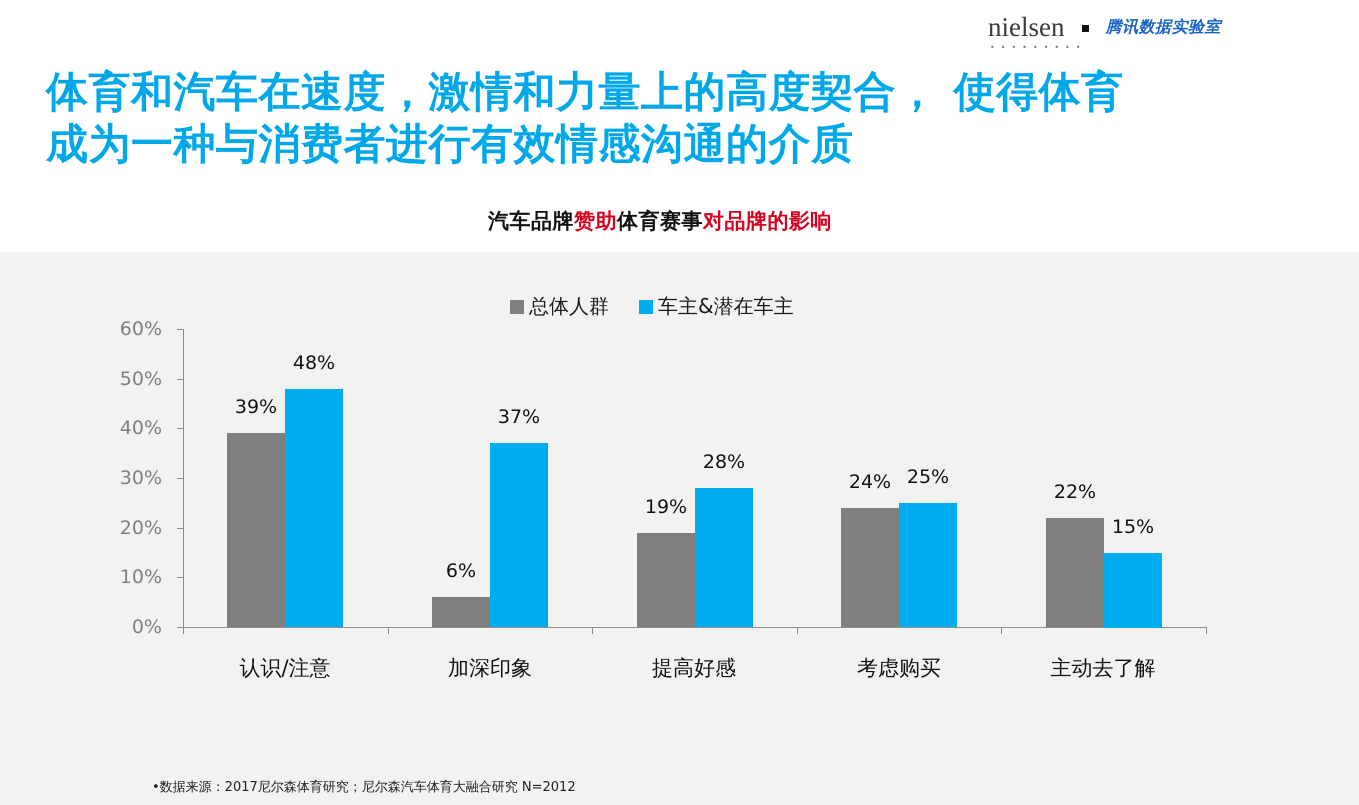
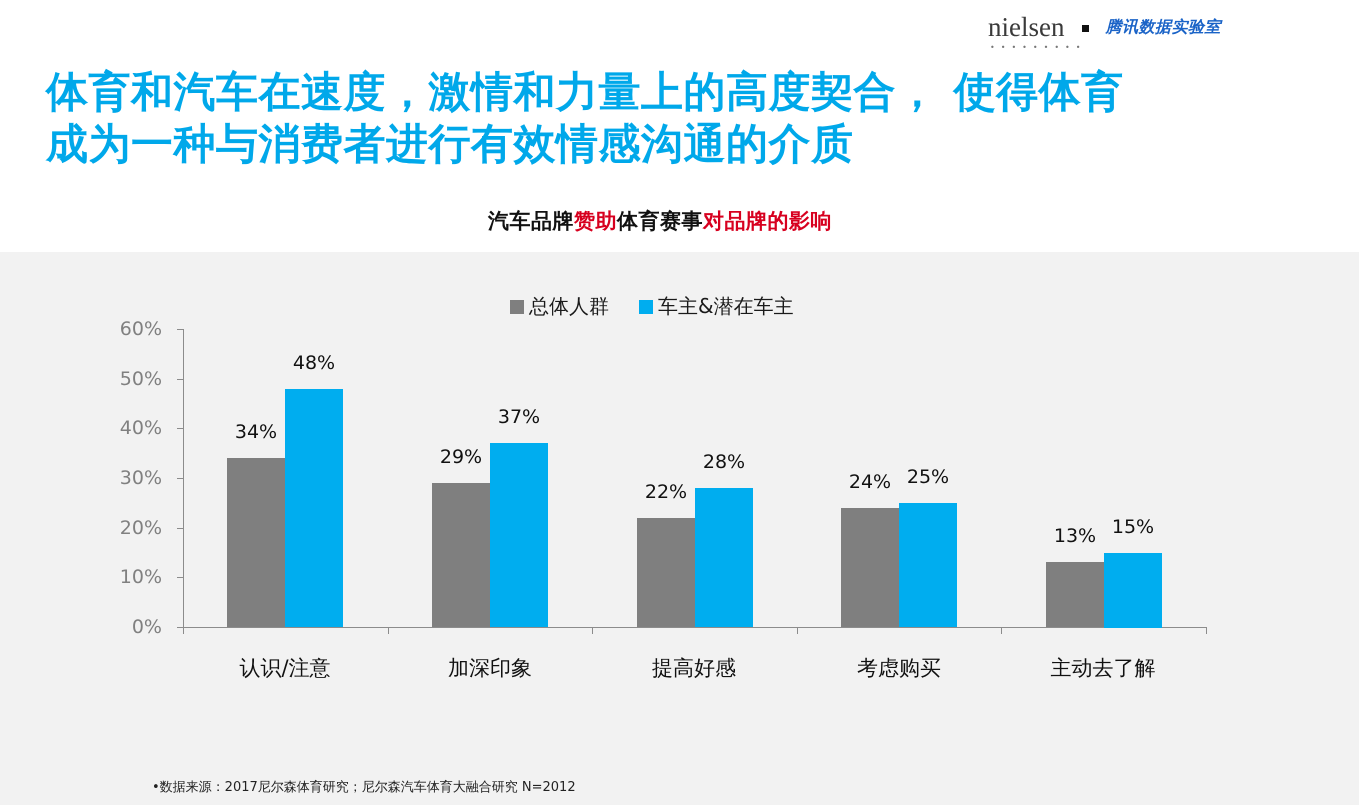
总体人群/认识/注意: 39% -> 34%
总体人群/加深印象: 6% -> 29%
总体人群/提高好感: 19% -> 22%
总体人群/主动去了解: 22% -> 13%
